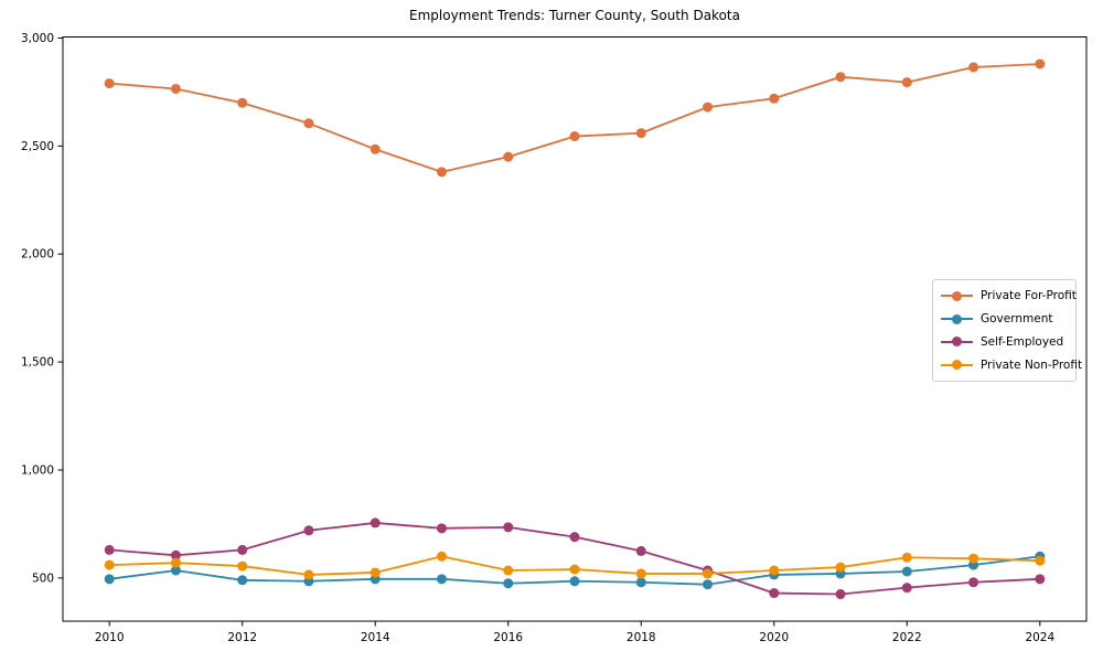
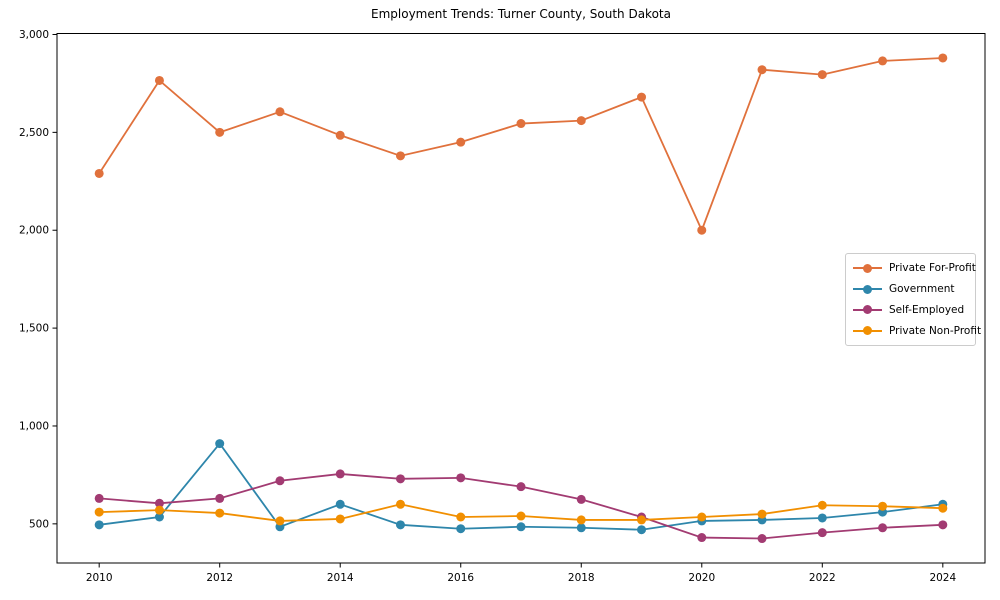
Private For-Profit/2010: 2790 -> 2290
Private For-Profit/2012: 2700 -> 2500
Government/2012: 490 -> 910
Government/2014: 500 -> 600
Private For-Profit/2020: 2720 -> 2000
